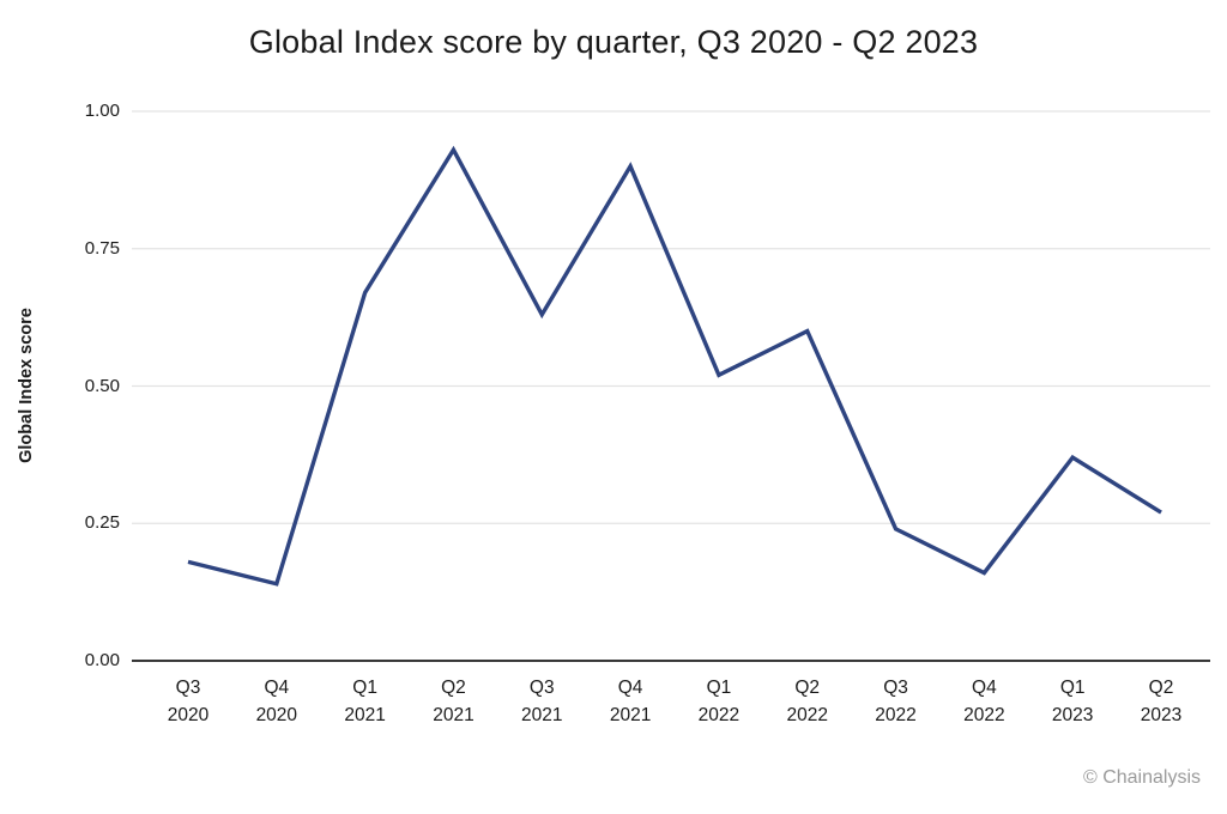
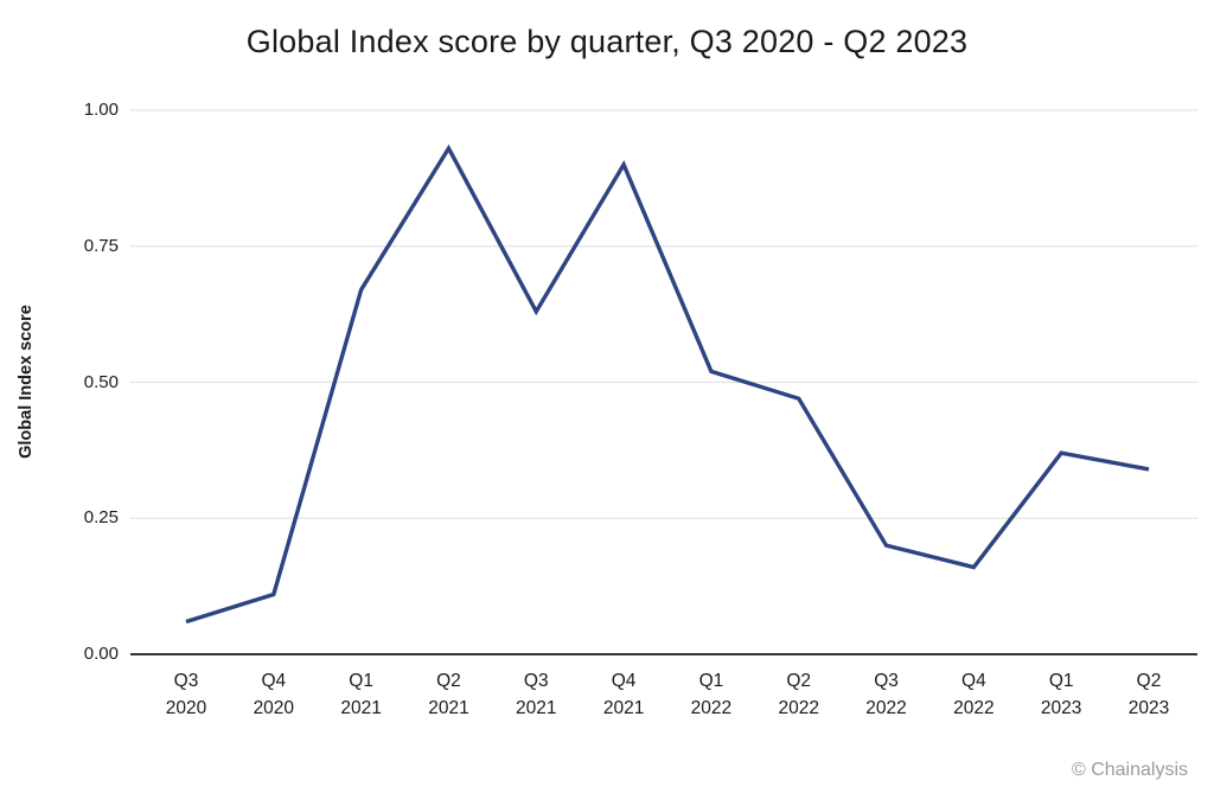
Q3 2020: 0.18 -> 0.06
Q4 2020: 0.14 -> 0.11
Q2 2022: 0.60 -> 0.47
Q3 2022: 0.24 -> 0.20
Q2 2023: 0.27 -> 0.34
